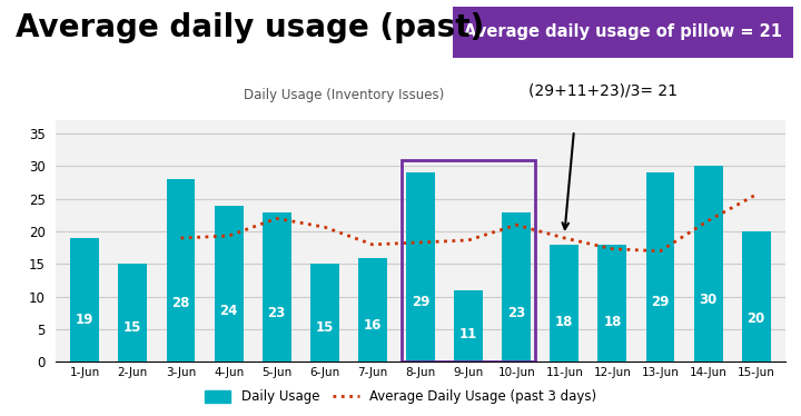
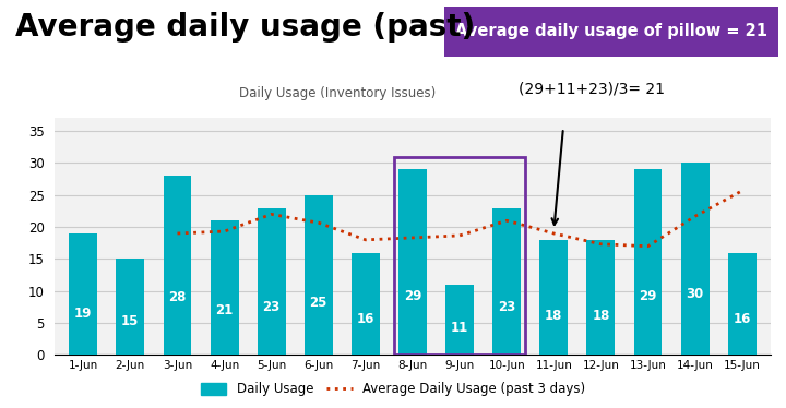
Daily Usage/4-Jun: 24 -> 21
Daily Usage/6-Jun: 15 -> 25
Daily Usage/15-Jun: 20 -> 16
